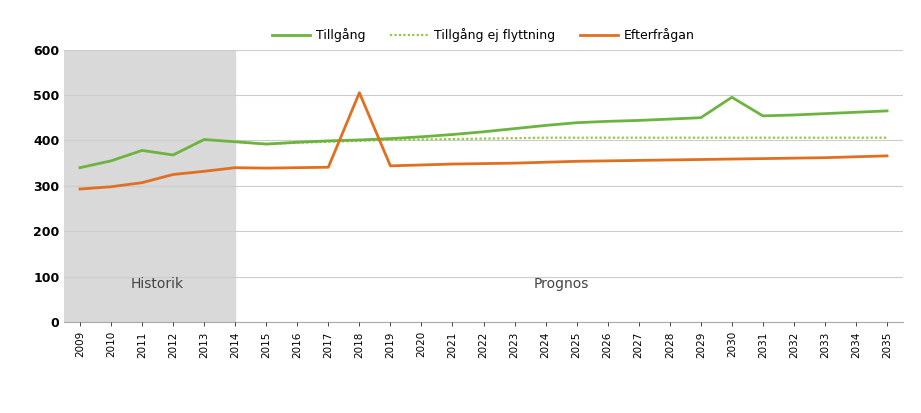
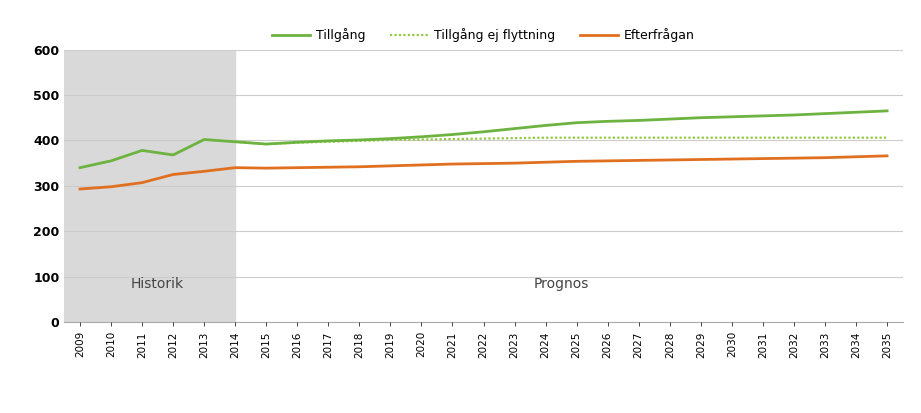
Efterfrågan/2018: 505 -> 342
Tillgång/2030: 495 -> 452
